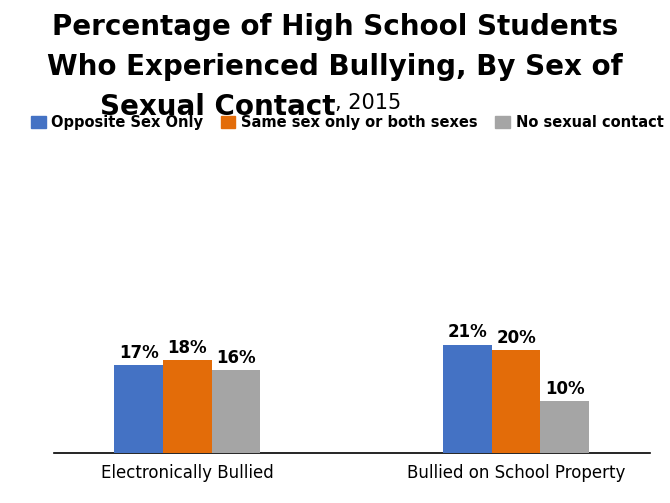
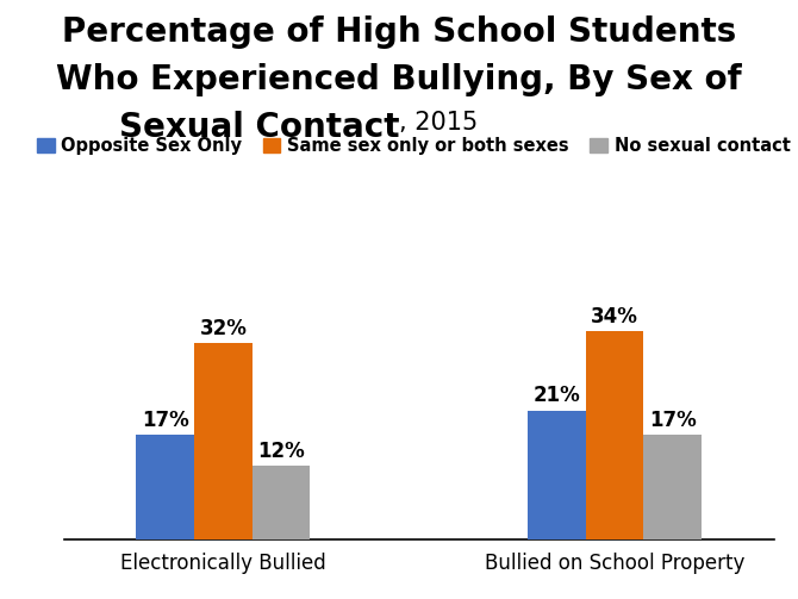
Same sex only or both sexes/Electronically Bullied: 18% -> 32%
No sexual contact/Electronically Bullied: 16% -> 12%
Same sex only or both sexes/Bullied on School Property: 20% -> 34%
No sexual contact/Bullied on School Property: 10% -> 17%
